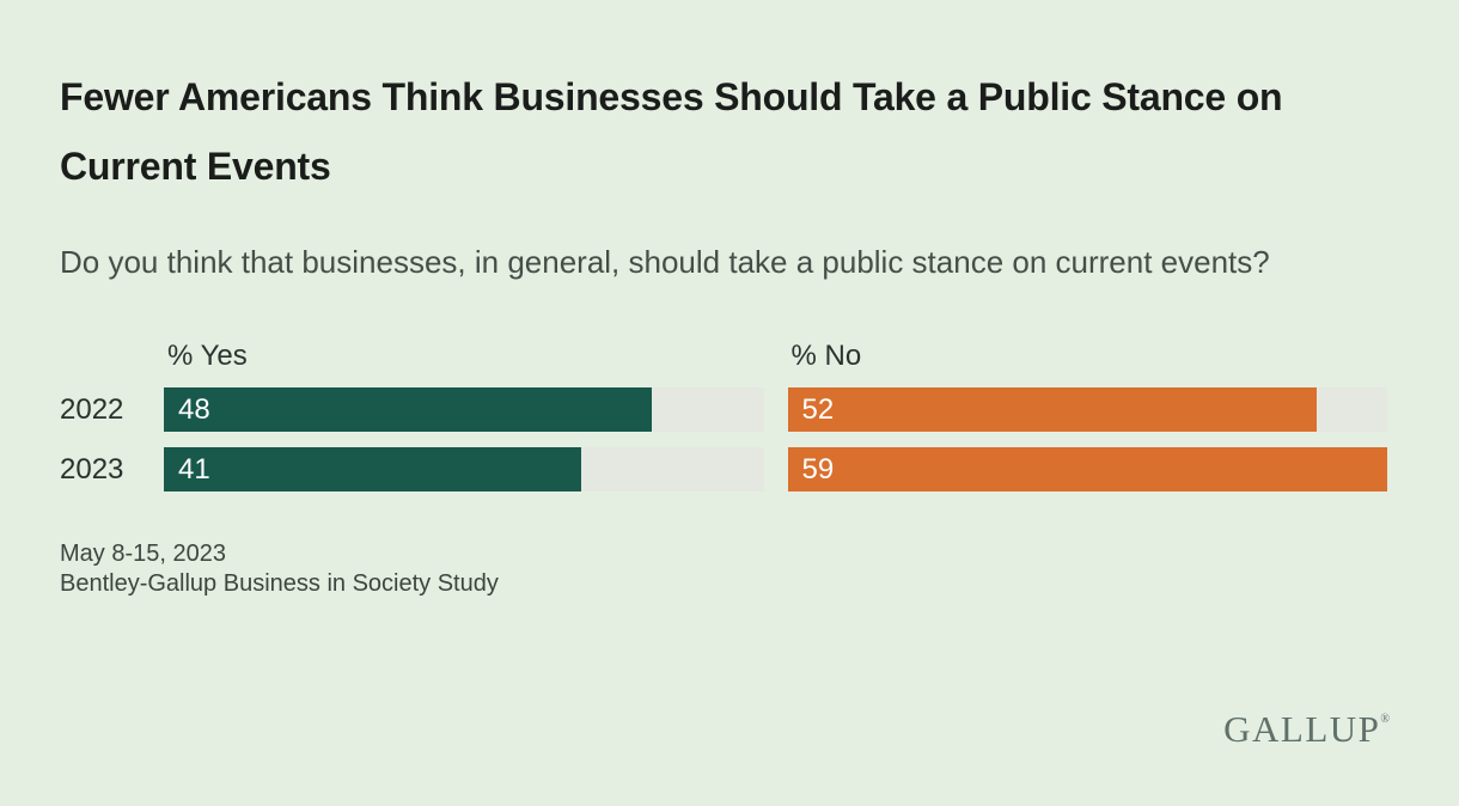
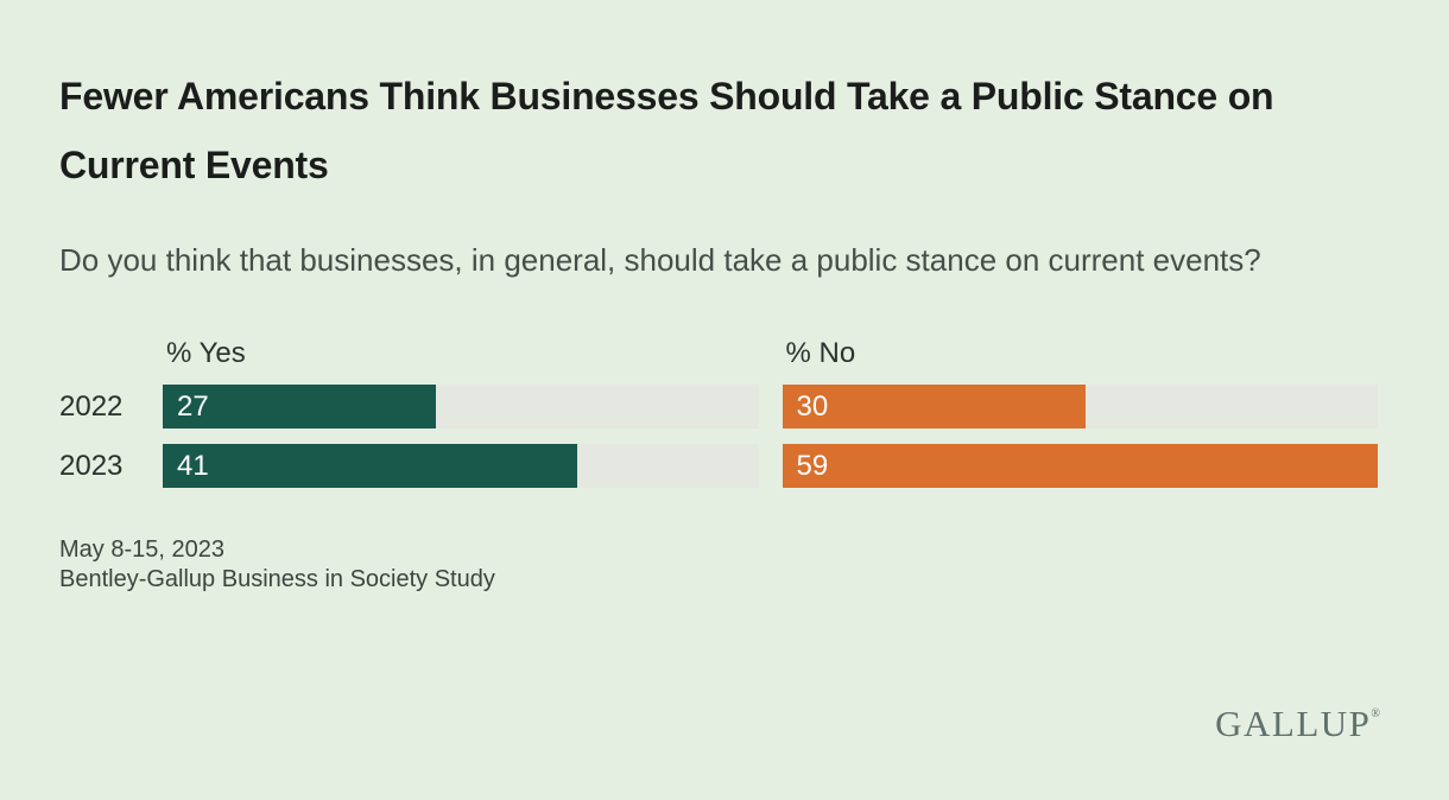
% Yes/2022: 48 -> 27
% No/2022: 52 -> 30
